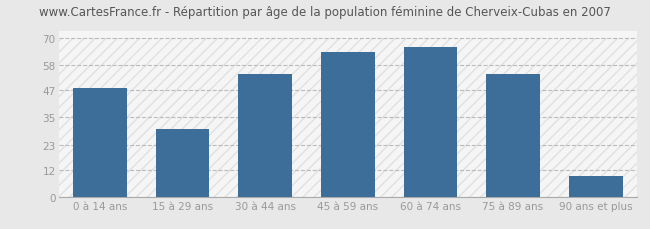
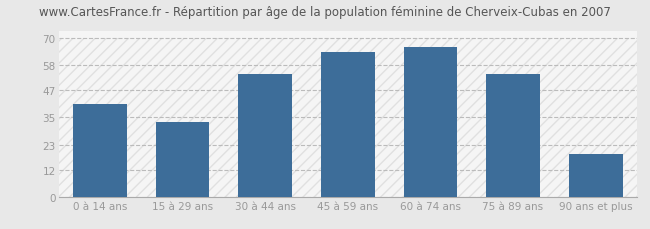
0 à 14 ans: 48 -> 41
15 à 29 ans: 30 -> 33
90 ans et plus: 9 -> 19
